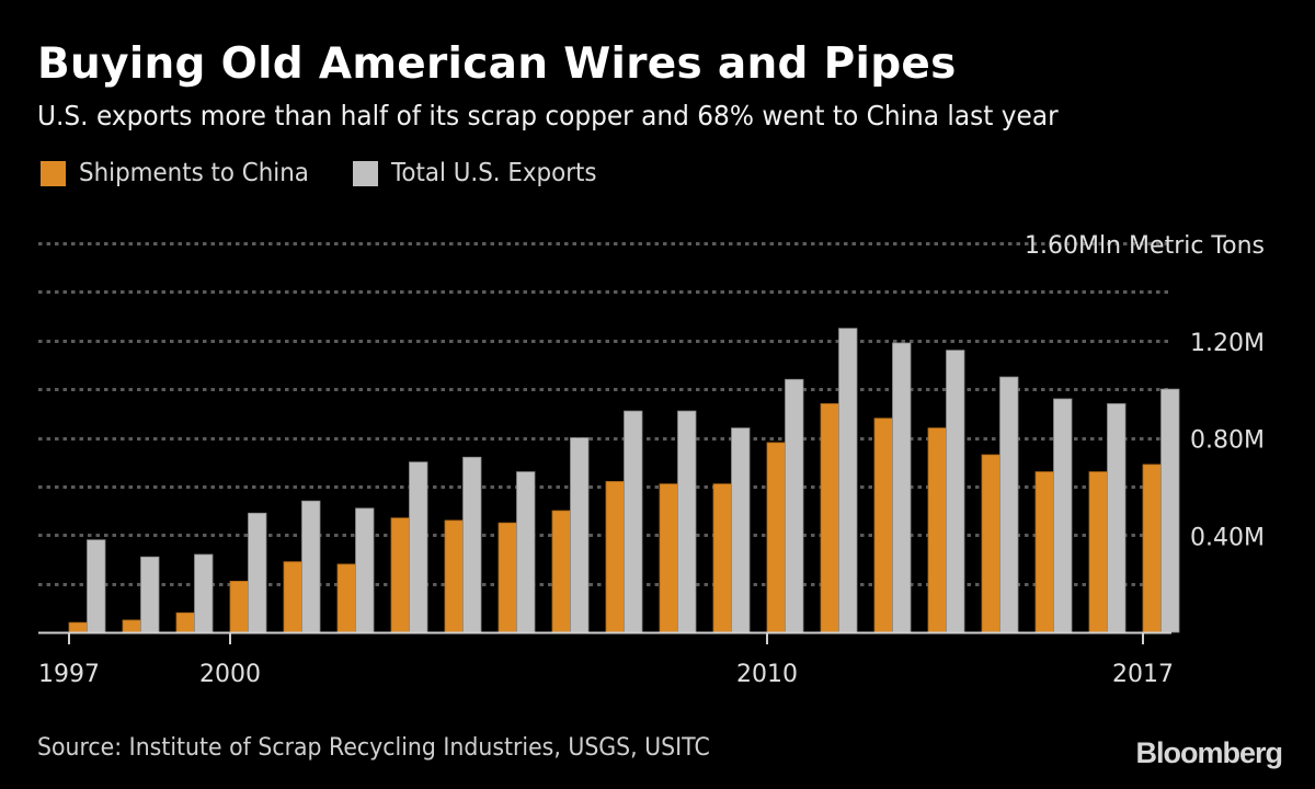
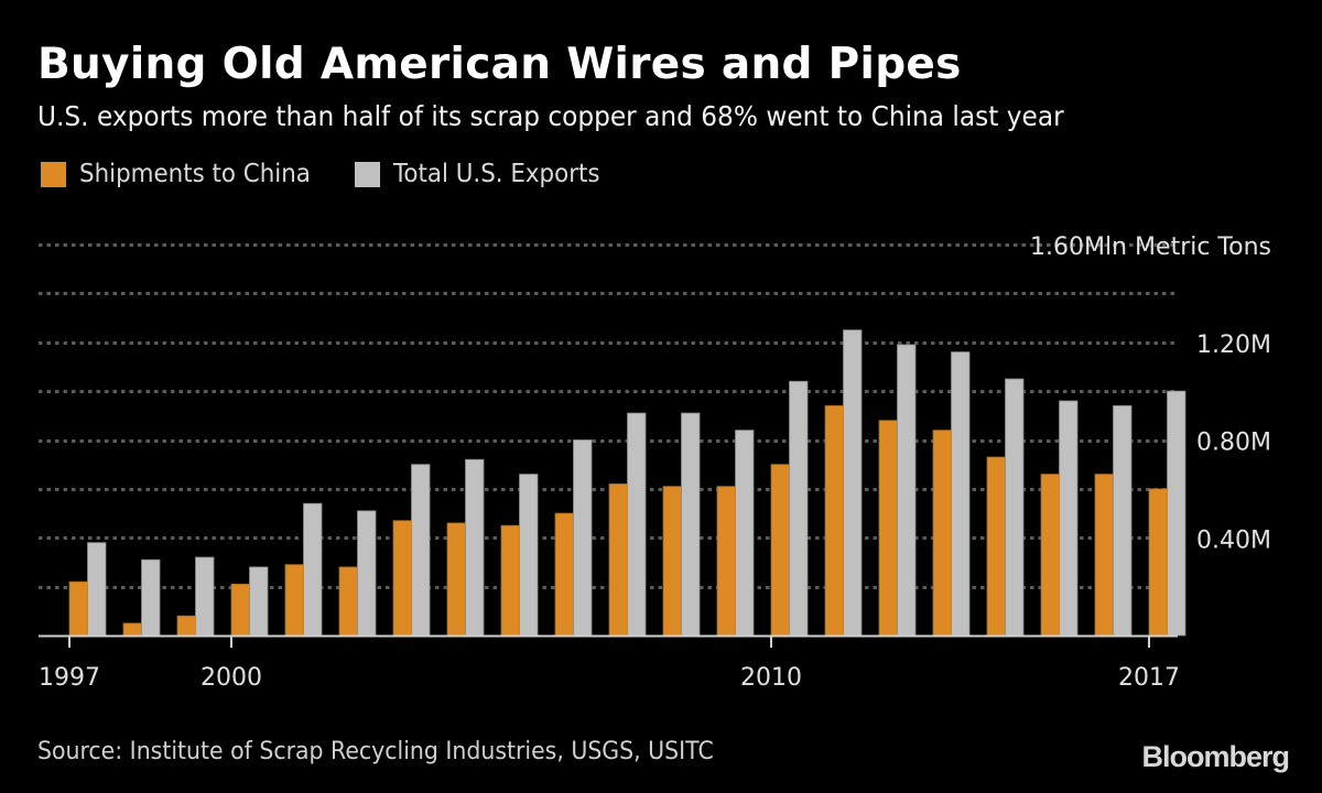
Shipments to China/1997: 0.04M -> 0.22M
Total U.S. Exports/2000: 0.49M -> 0.28M
Shipments to China/2010: 0.78M -> 0.70M
Shipments to China/2017: 0.69M -> 0.60M
